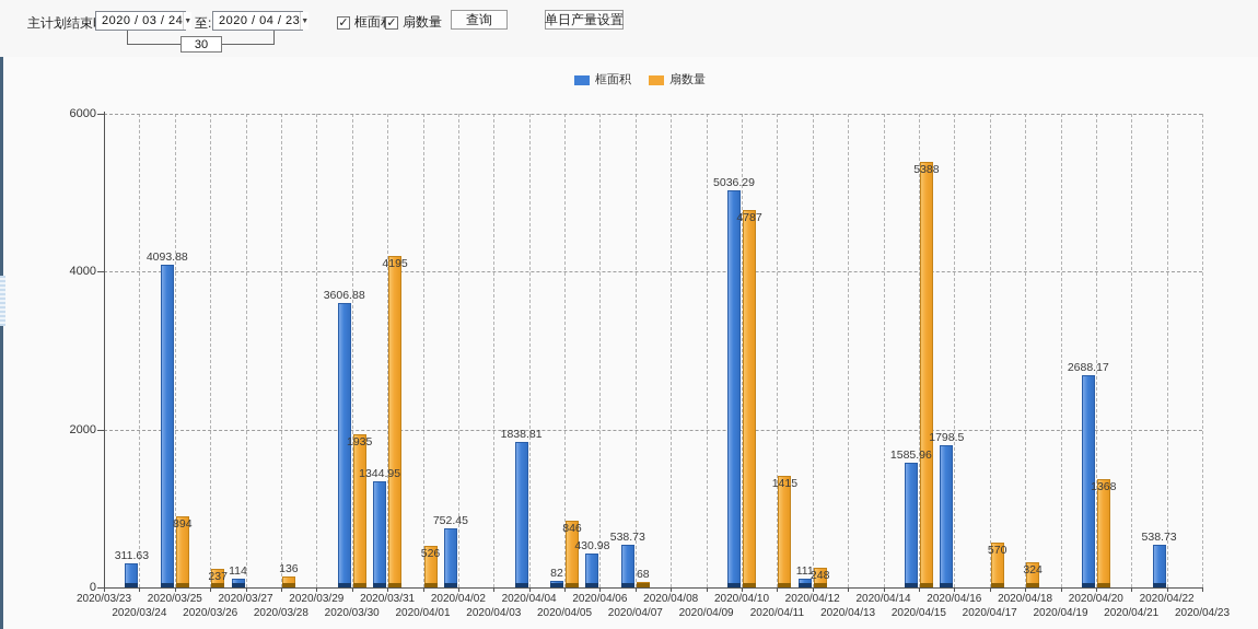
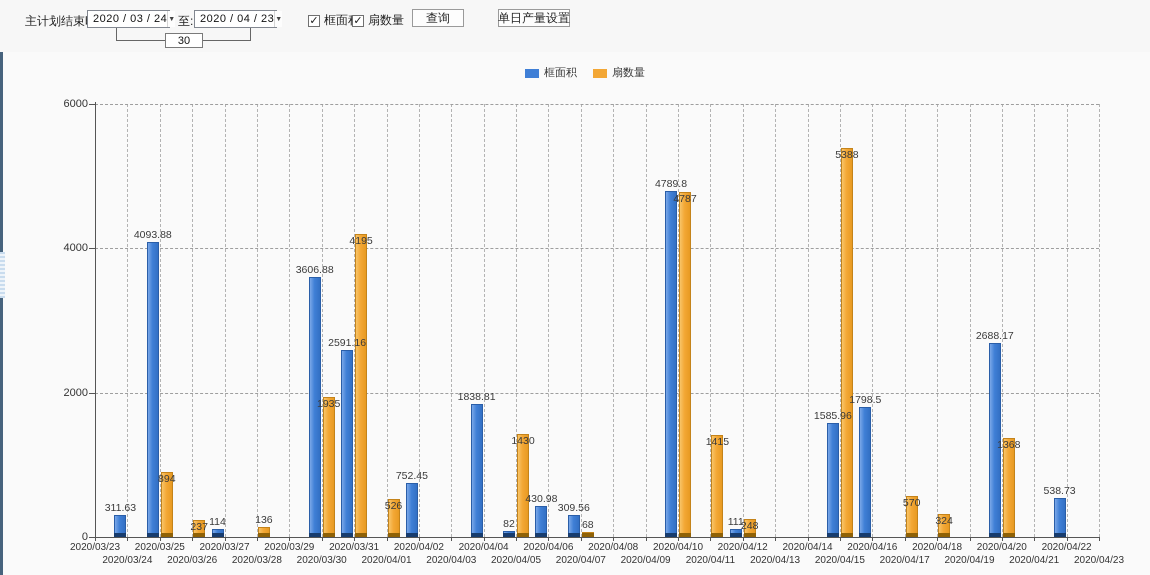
框面积/2020/03/31: 1344.95 -> 2591.16
扇数量/2020/04/05: 846 -> 1430
框面积/2020/04/07: 538.73 -> 309.56
框面积/2020/04/10: 5036.29 -> 4789.8
